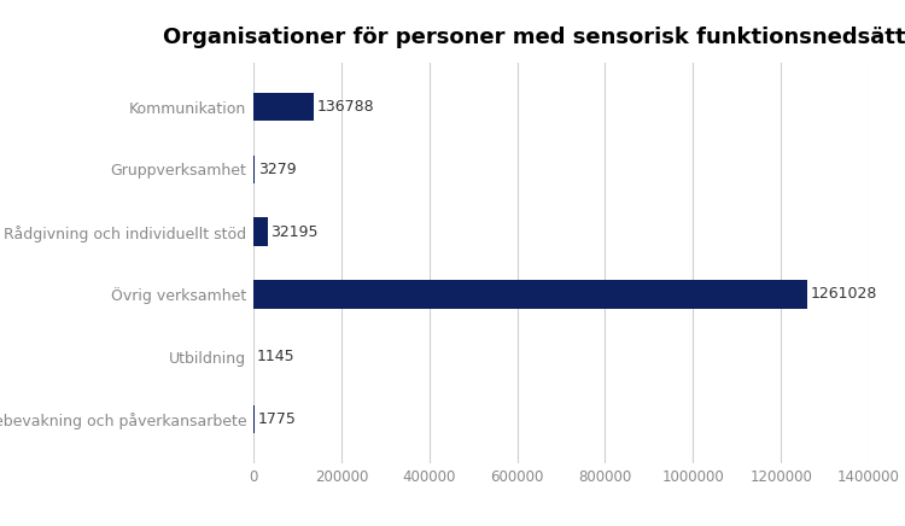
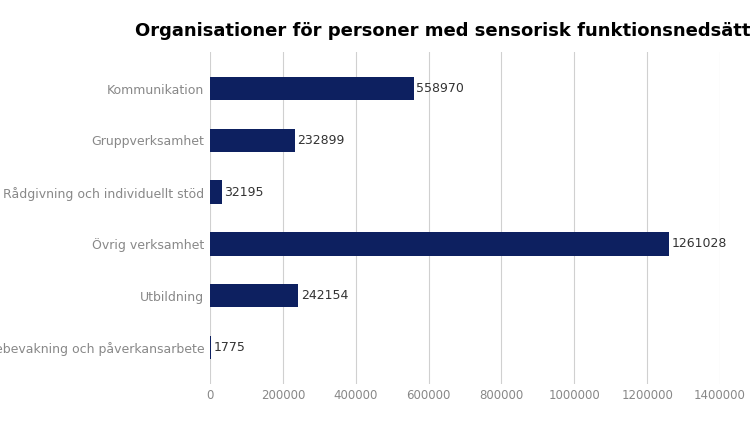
Kommunikation: 136788 -> 558970
Gruppverksamhet: 3279 -> 232899
Utbildning: 1145 -> 242154
